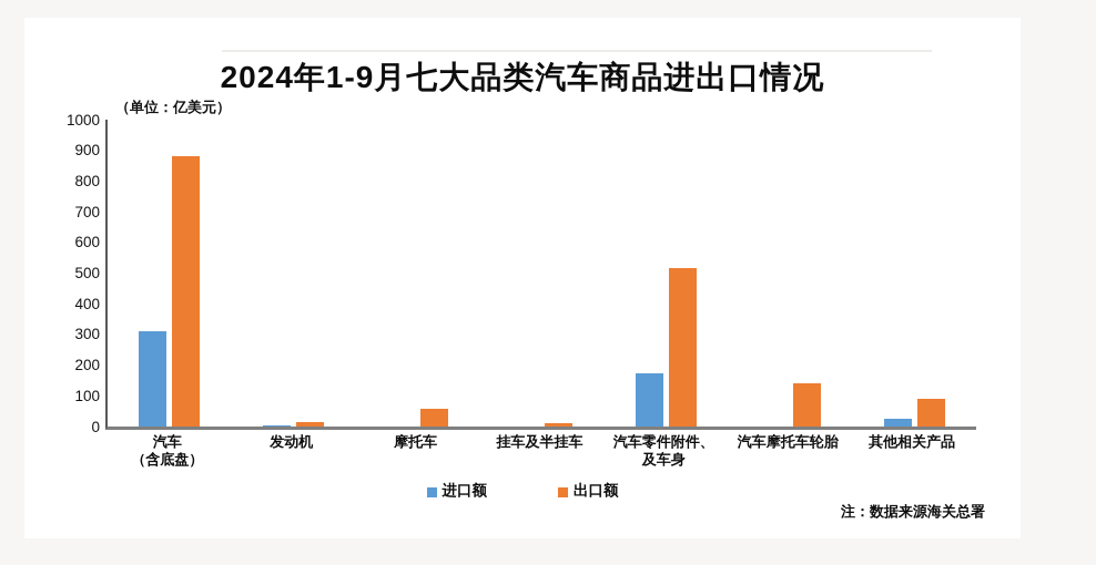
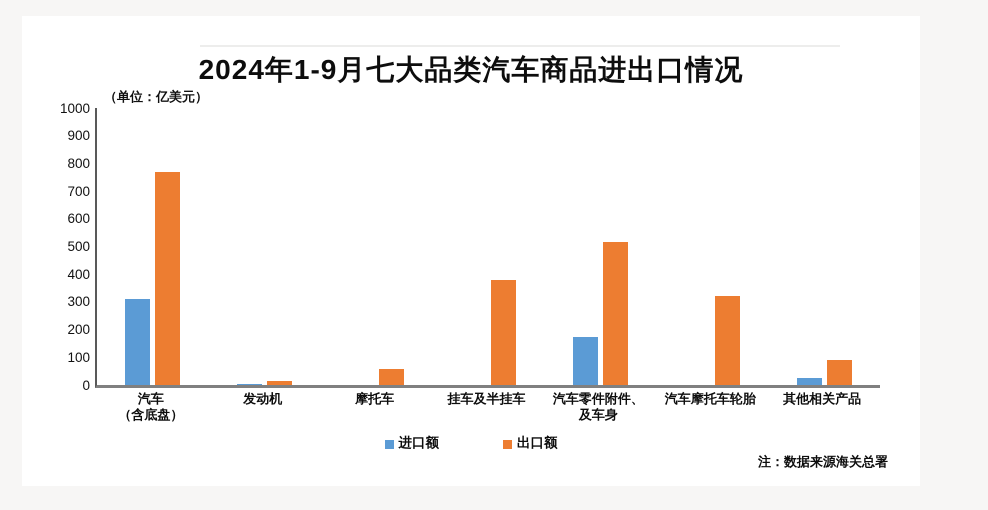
出口额/汽车（含底盘）: 880 -> 770
出口额/挂车及半挂车: 10 -> 380
出口额/汽车摩托车轮胎: 140 -> 320
